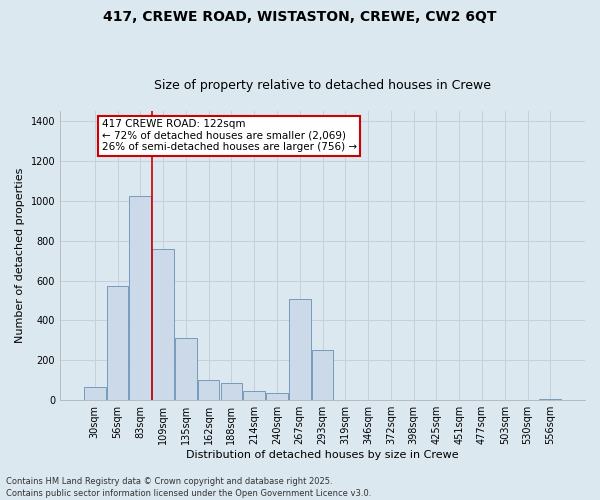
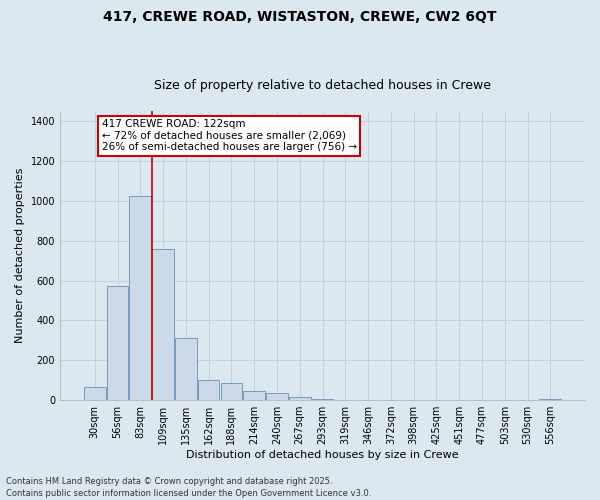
267sqm: 510 -> 20
293sqm: 250 -> 10
